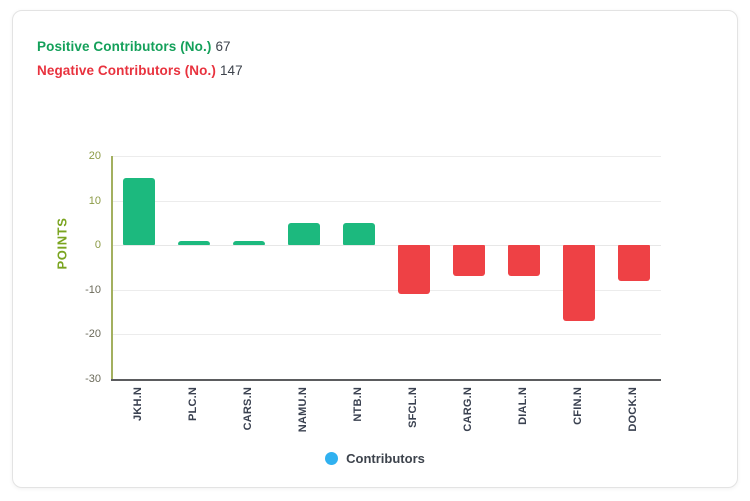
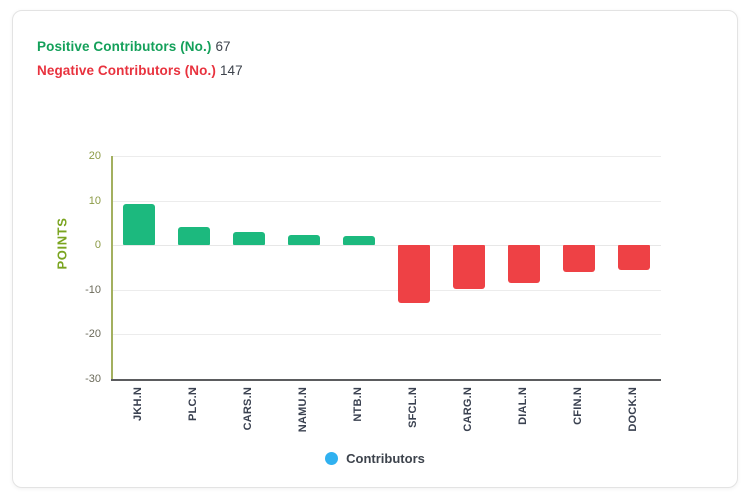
JKH.N: 15 -> 9
PLC.N: 1 -> 4
CARS.N: 1 -> 3
NAMU.N: 5 -> 2
NTB.N: 5 -> 2
SFCL.N: -11 -> -13
CARG.N: -7 -> -10
DIAL.N: -7 -> -8
CFIN.N: -17 -> -6
DOCK.N: -8 -> -6
